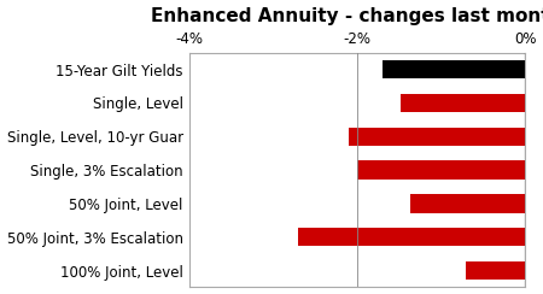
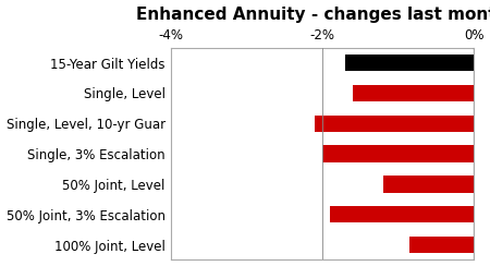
Single, Level: -1.48% -> -1.60%
50% Joint, Level: -1.36% -> -1.20%
50% Joint, 3% Escalation: -2.70% -> -1.90%
100% Joint, Level: -0.70% -> -0.85%
